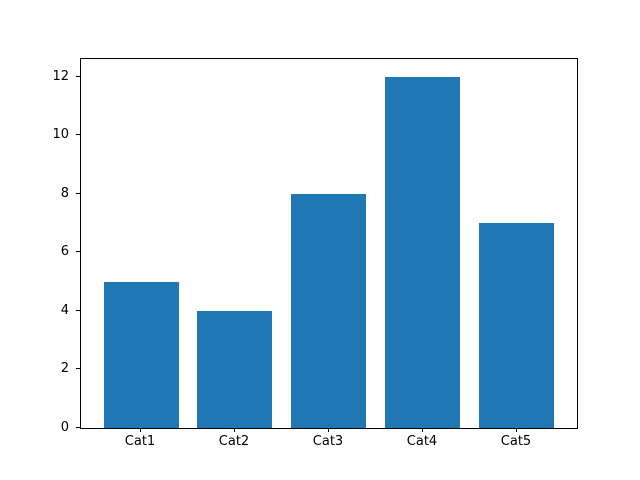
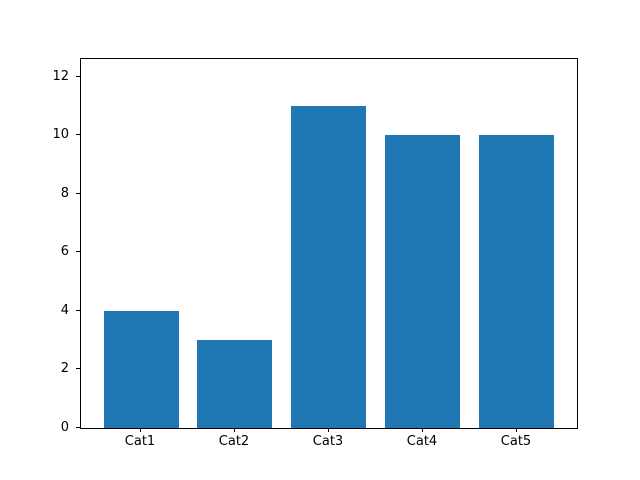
Cat1: 5 -> 4
Cat2: 4 -> 3
Cat3: 8 -> 11
Cat4: 12 -> 10
Cat5: 7 -> 10
